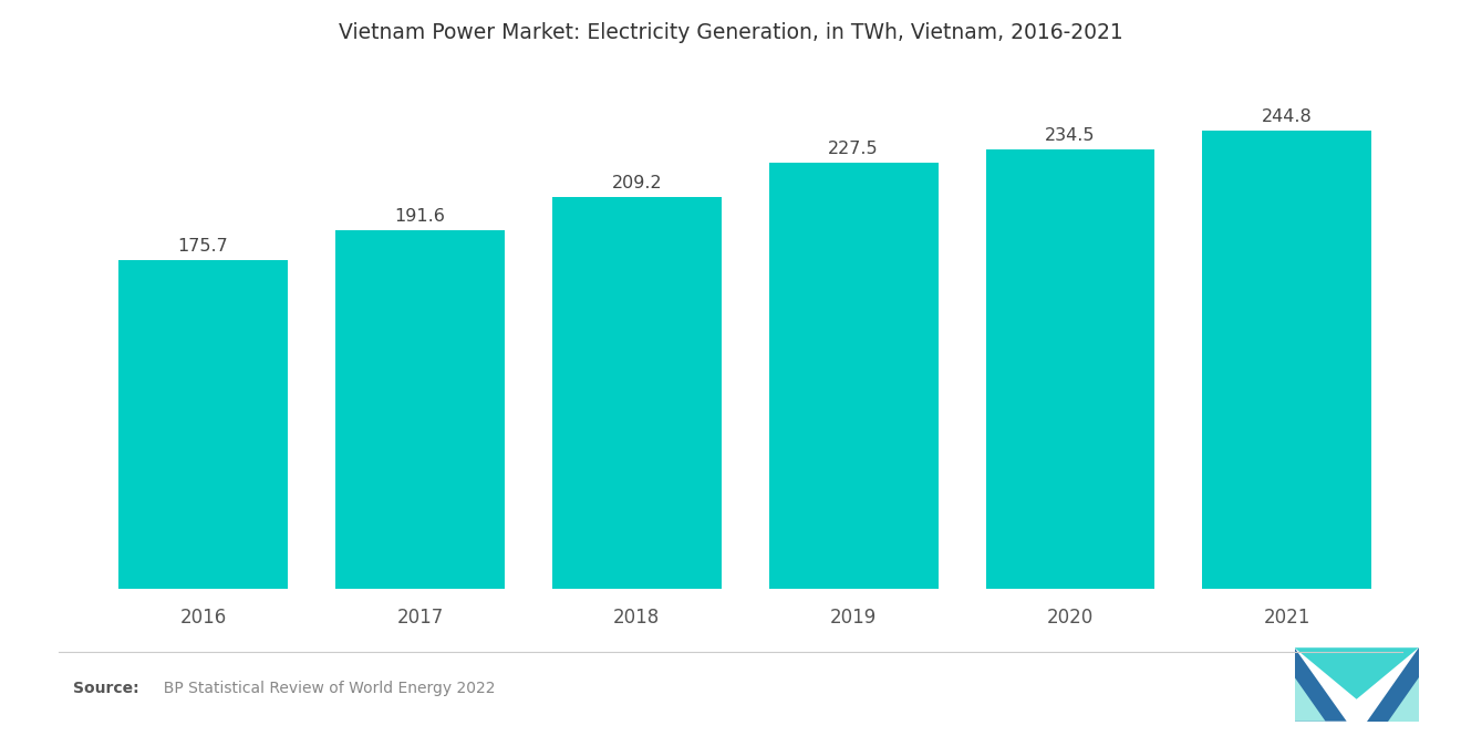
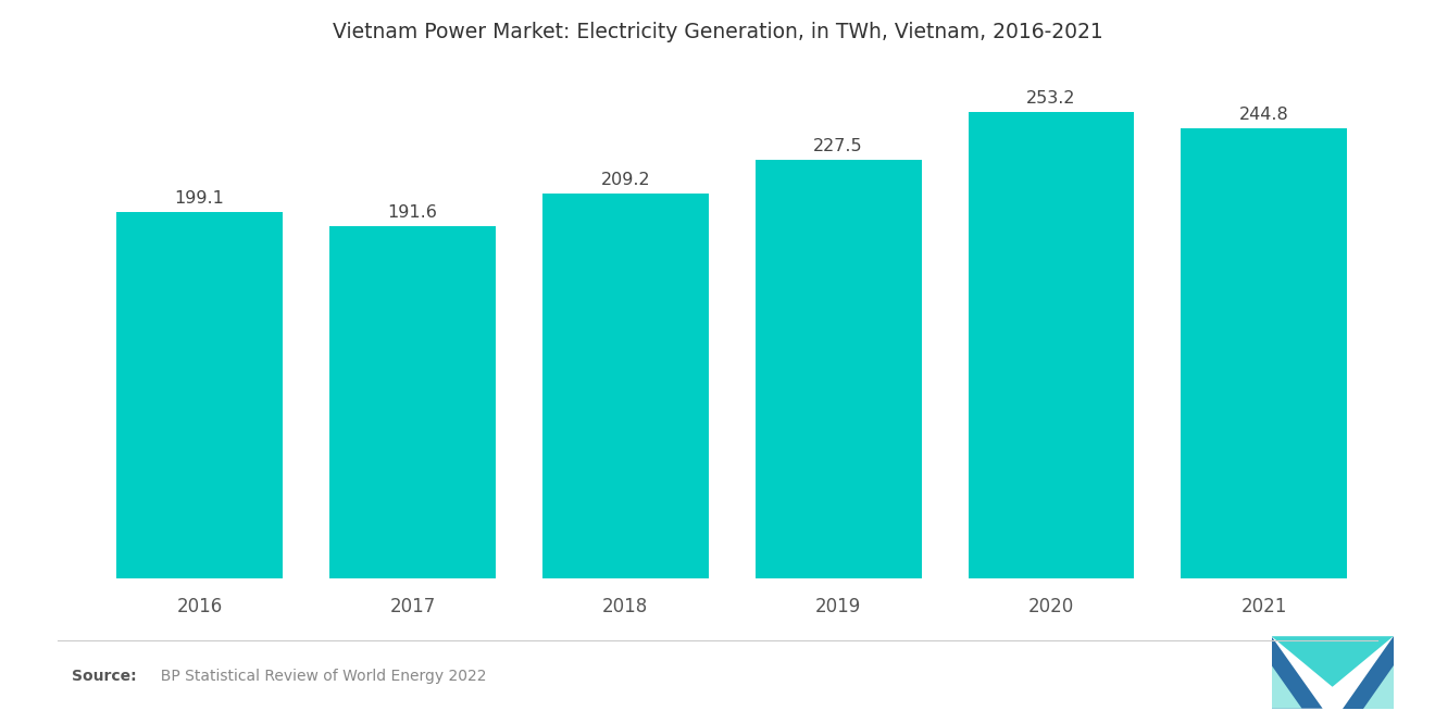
2016: 175.7 -> 199.1
2020: 234.5 -> 253.2
